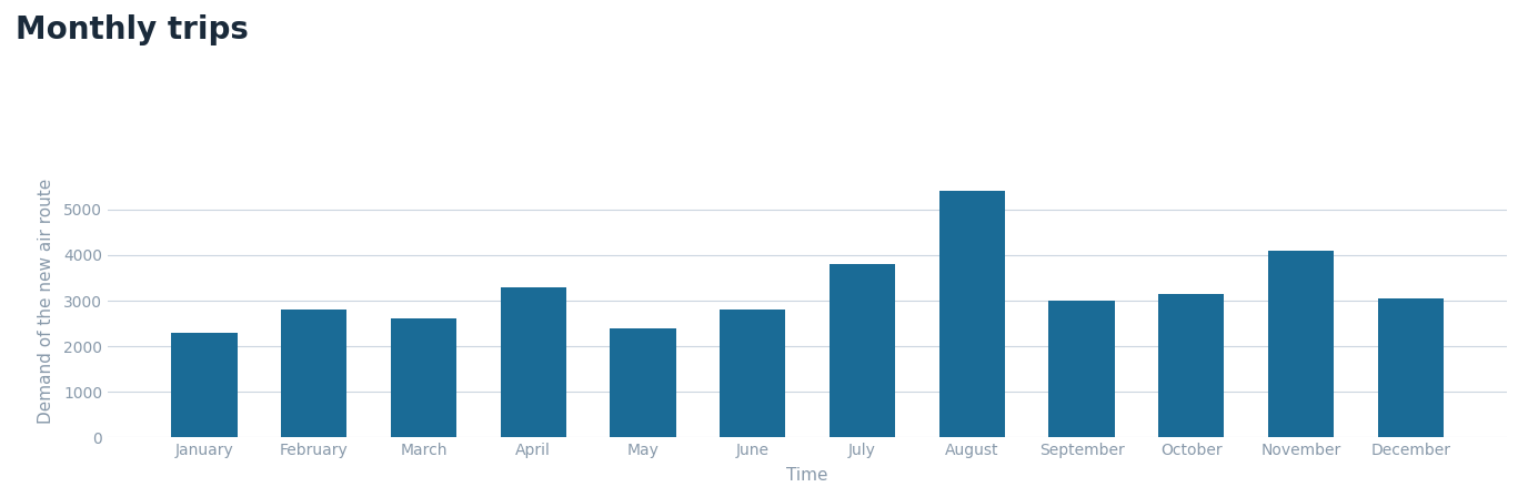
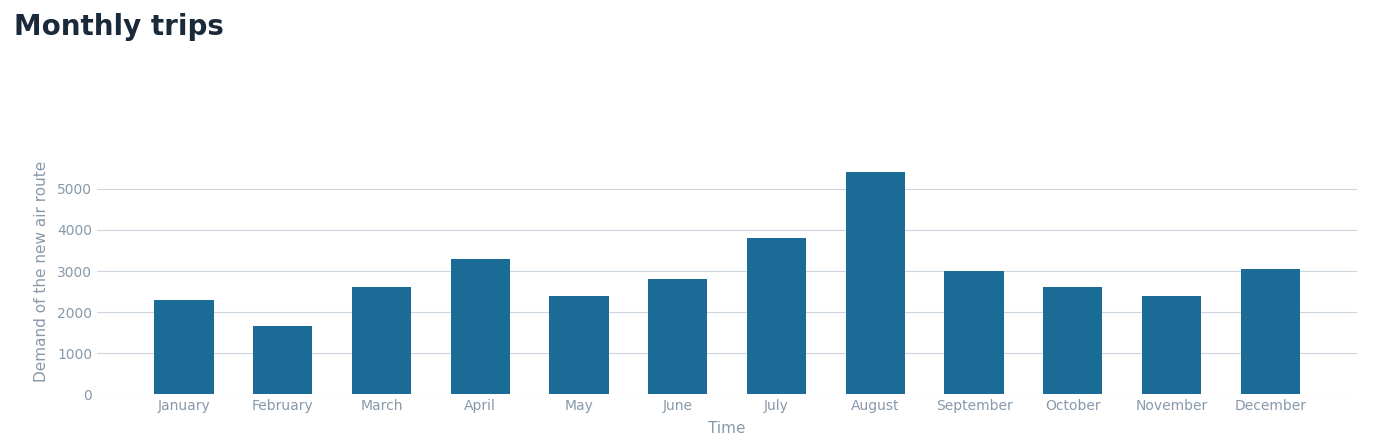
February: 2800 -> 1650
October: 3150 -> 2600
November: 4100 -> 2400
